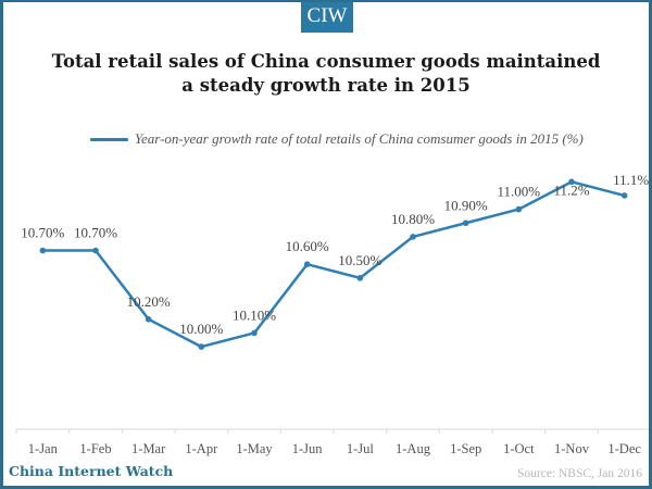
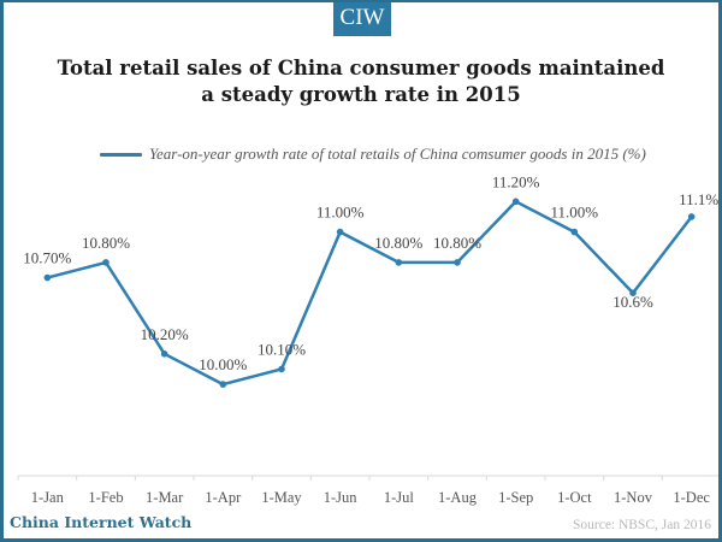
1-Feb: 10.70% -> 10.80%
1-Jun: 10.60% -> 11.00%
1-Jul: 10.50% -> 10.80%
1-Sep: 10.90% -> 11.20%
1-Nov: 11.2% -> 10.6%
